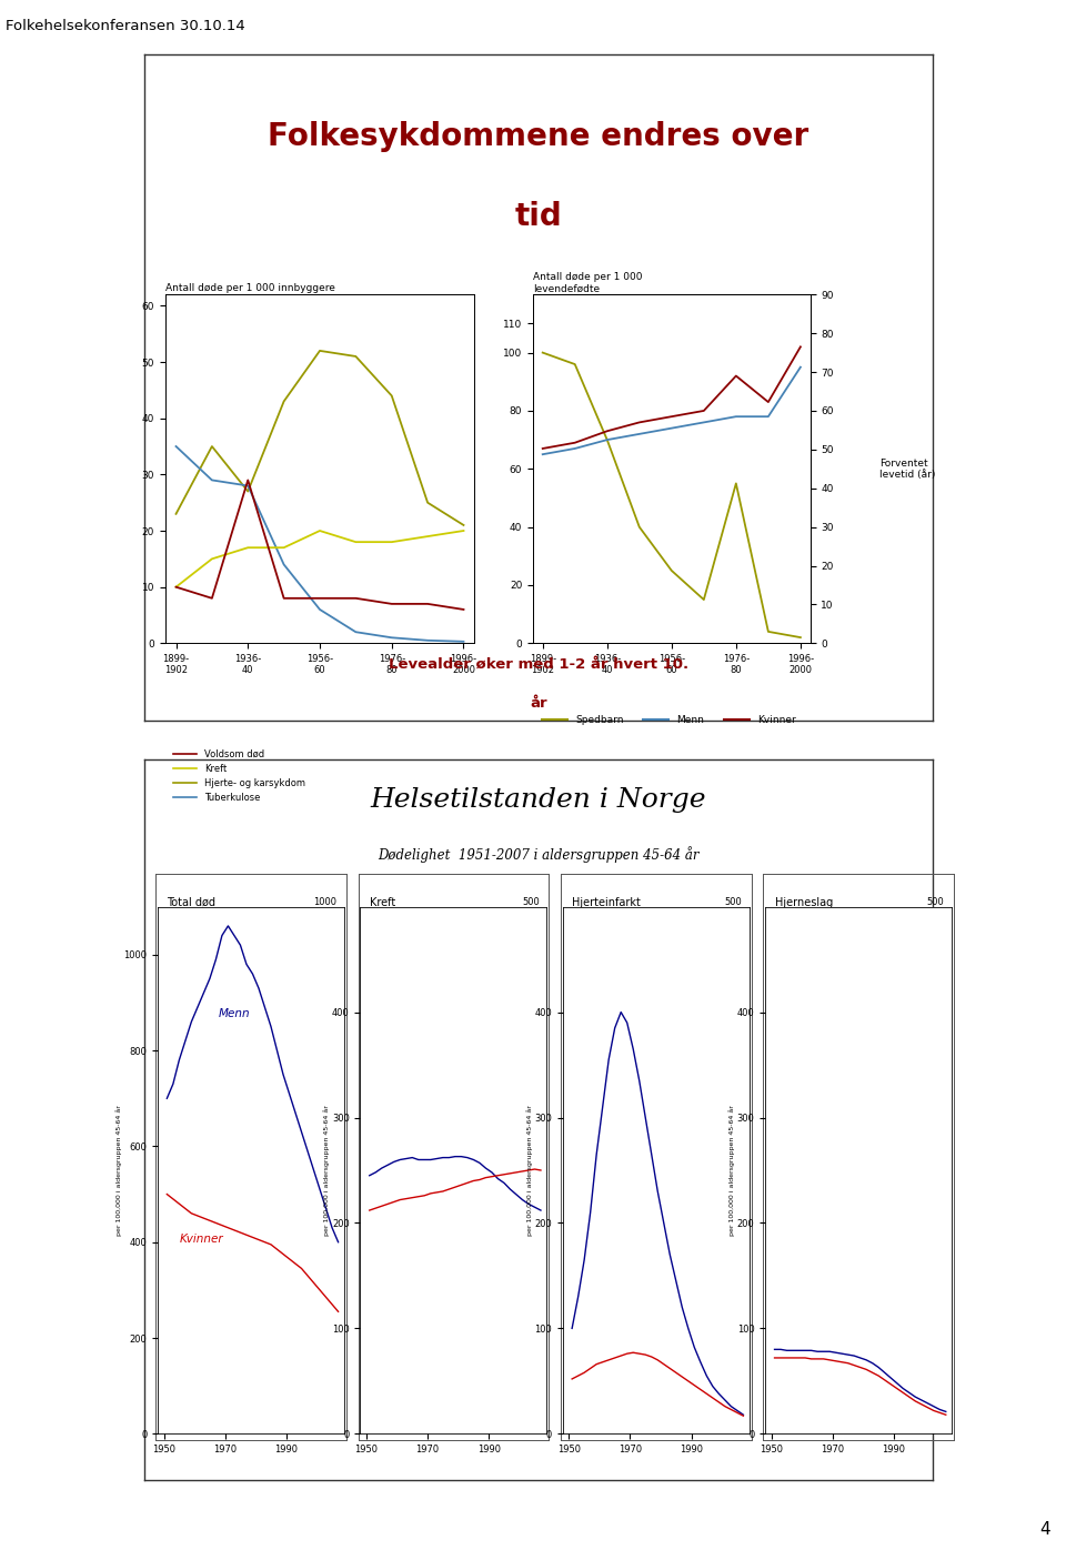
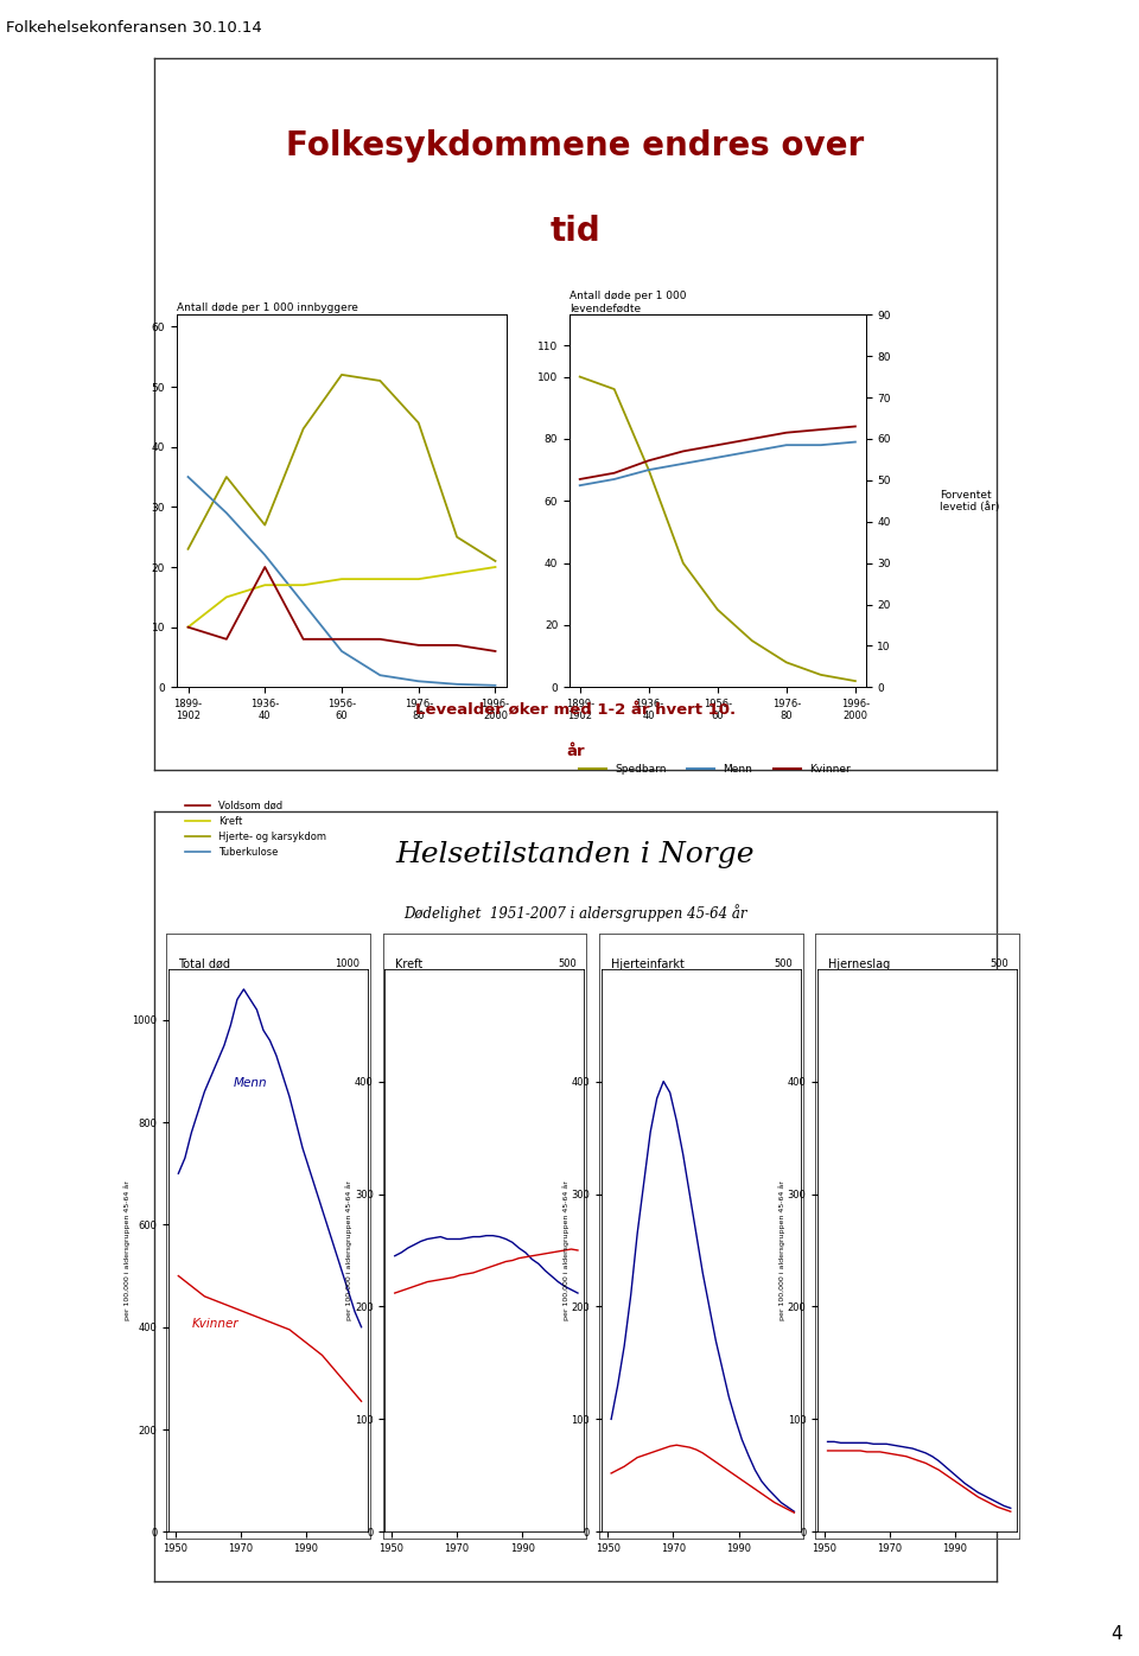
Antall døde per 1 000 innbyggere/Tuberkulose/1936- 40: 28.0 -> 22.0
Antall døde per 1 000 innbyggere/Voldsom død/1936- 40: 29 -> 20
Antall døde per 1 000 innbyggere/Kreft/1956- 60: 20 -> 18
Antall døde per 1 000 levendefødte/Spedbarn/1976- 80: 55 -> 8
Antall døde per 1 000 levendefødte/Kvinner/1976- 80: 92 -> 82
Antall døde per 1 000 levendefødte/Menn/1996- 2000: 95 -> 79
Antall døde per 1 000 levendefødte/Kvinner/1996- 2000: 102 -> 84
